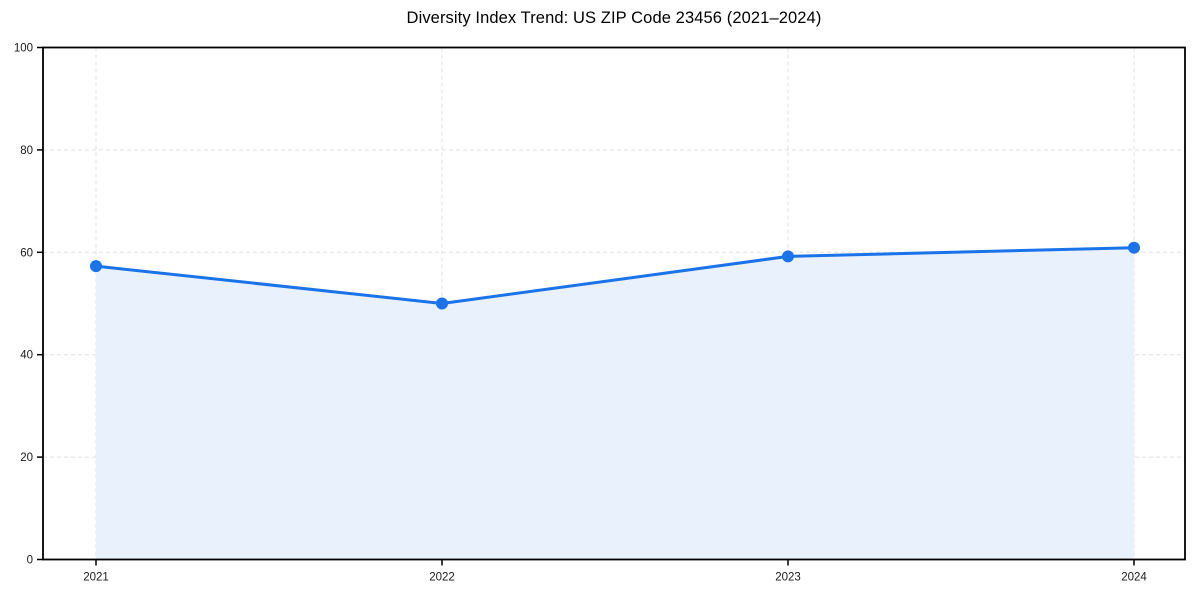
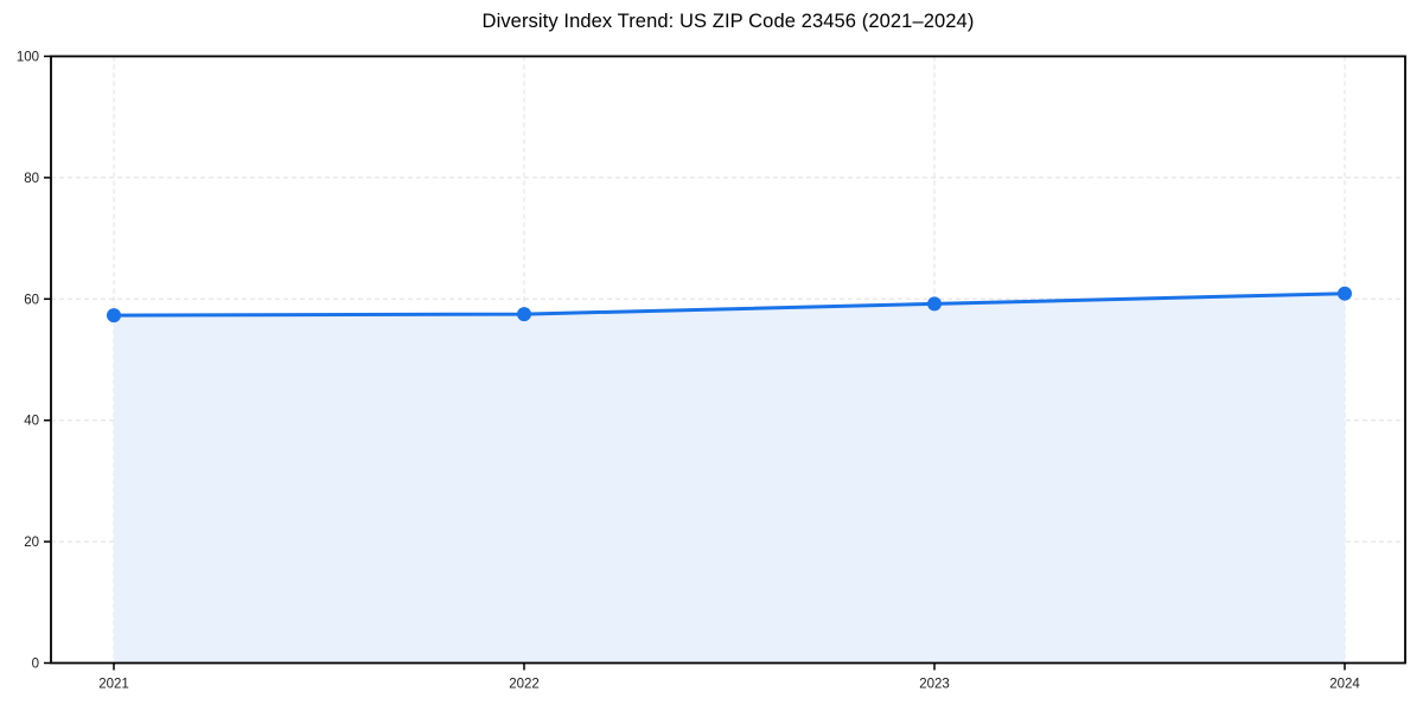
2022: 50 -> 58
